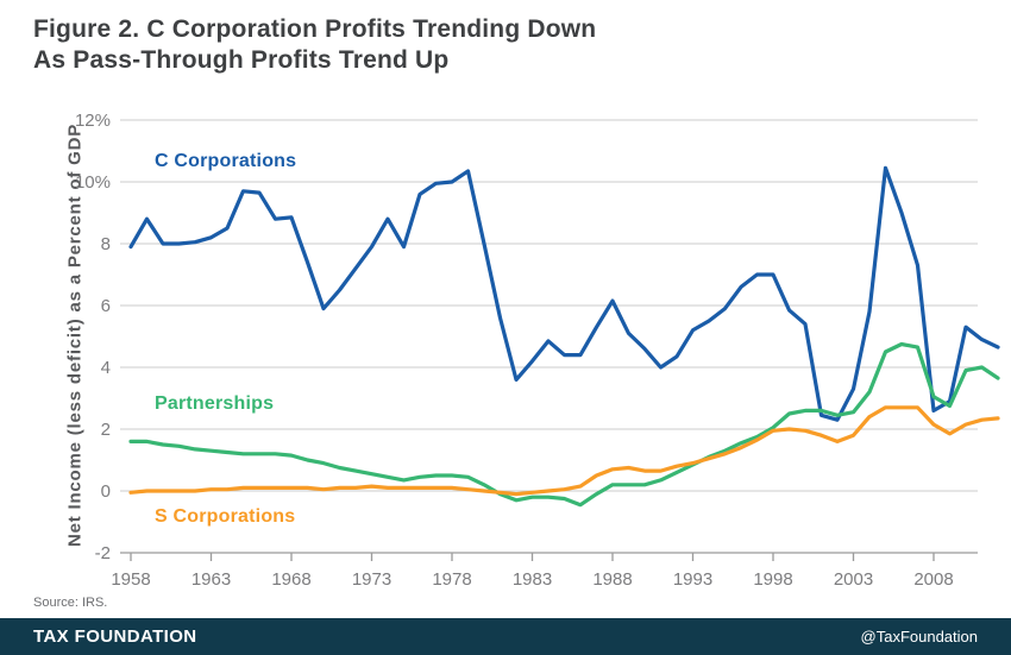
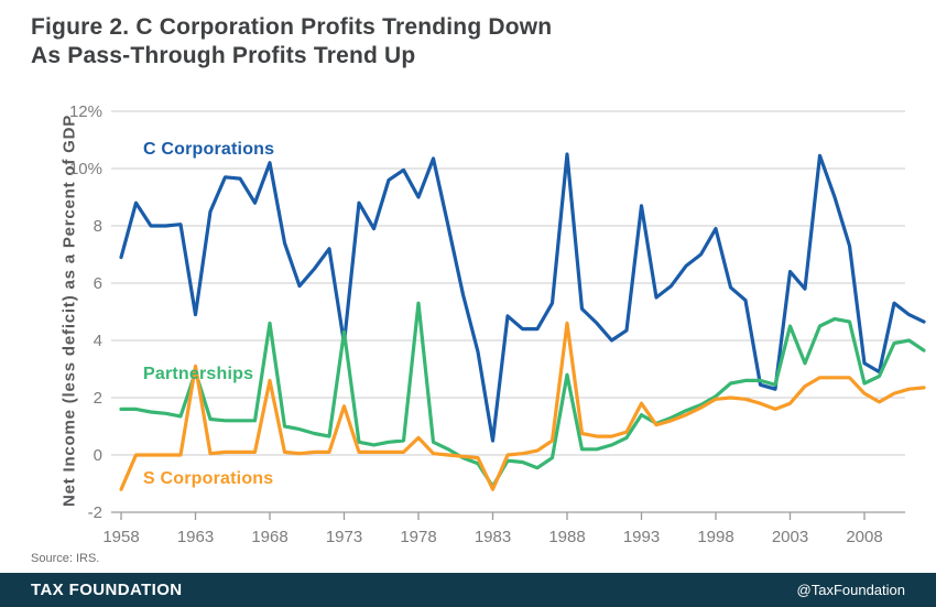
C Corporations/1958: 7.9% -> 6.9%
S Corporations/1958: -0.1% -> -1.2%
C Corporations/1963: 8.2% -> 4.9%
Partnerships/1963: 1.3% -> 2.9%
S Corporations/1963: 0.1% -> 3.1%
C Corporations/1968: 8.8% -> 10.2%
Partnerships/1968: 1.1% -> 4.6%
S Corporations/1968: 0.1% -> 2.6%
C Corporations/1973: 7.9% -> 3.9%
Partnerships/1973: 0.6% -> 4.3%
S Corporations/1973: 0.1% -> 1.7%
C Corporations/1978: 10.0% -> 9.0%
Partnerships/1978: 0.5% -> 5.3%
S Corporations/1978: 0.1% -> 0.6%
C Corporations/1983: 4.2% -> 0.5%
Partnerships/1983: -0.2% -> -1.1%
S Corporations/1983: -0.1% -> -1.2%
C Corporations/1988: 6.2% -> 10.5%
Partnerships/1988: 0.2% -> 2.8%
S Corporations/1988: 0.7% -> 4.6%
C Corporations/1993: 5.2% -> 8.7%
Partnerships/1993: 0.8% -> 1.4%
S Corporations/1993: 0.9% -> 1.8%
C Corporations/1998: 7.0% -> 7.9%
C Corporations/2003: 3.3% -> 6.4%
Partnerships/2003: 2.5% -> 4.5%
C Corporations/2008: 2.6% -> 3.2%
Partnerships/2008: 3.0% -> 2.5%
